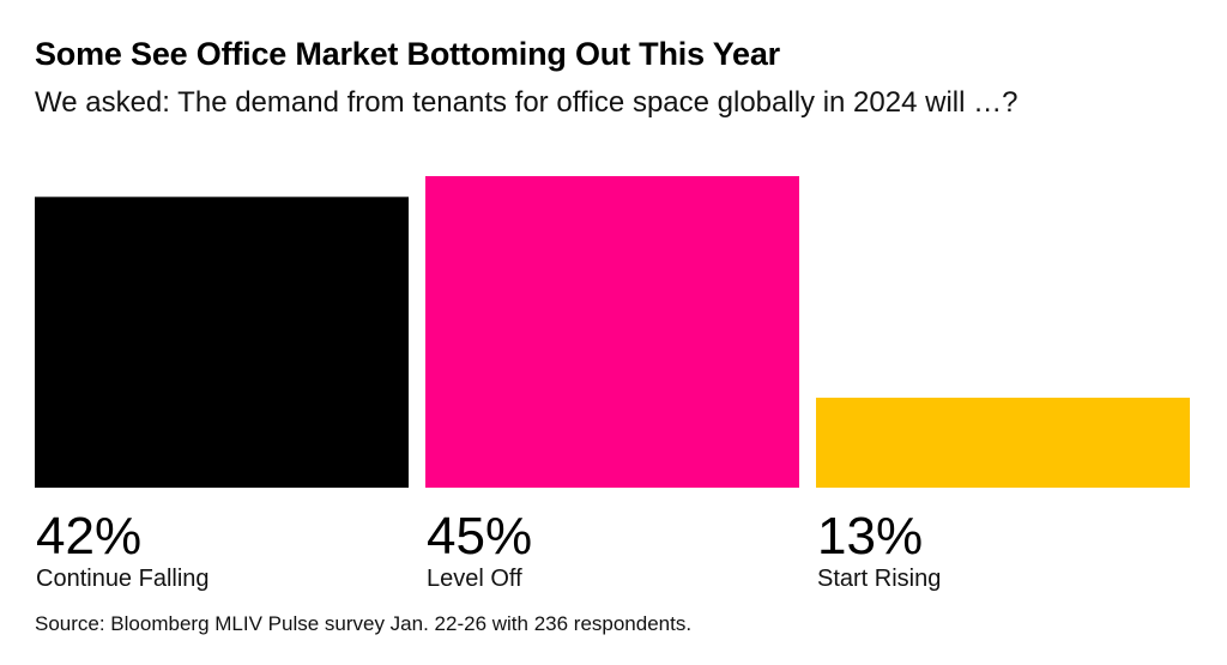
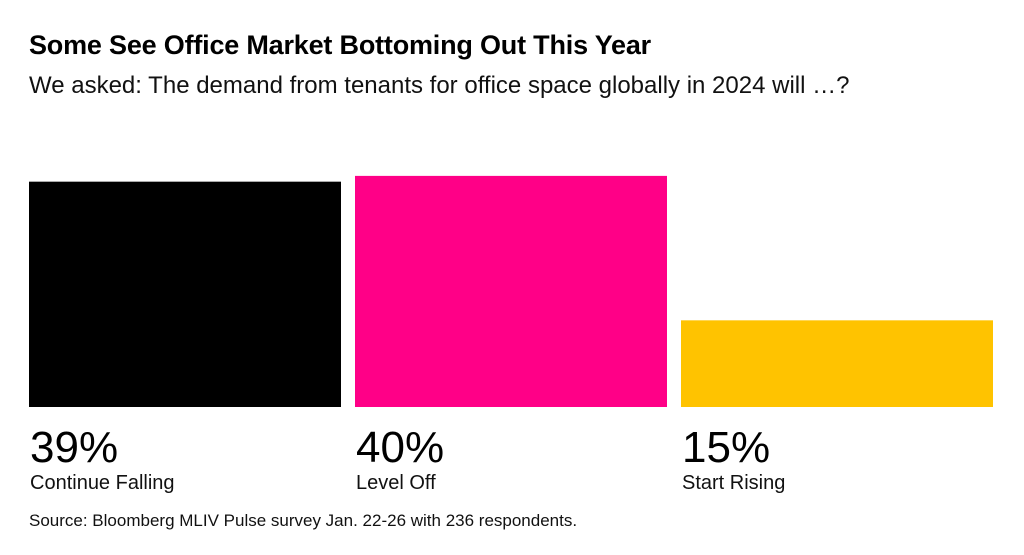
Continue Falling: 42% -> 39%
Level Off: 45% -> 40%
Start Rising: 13% -> 15%
